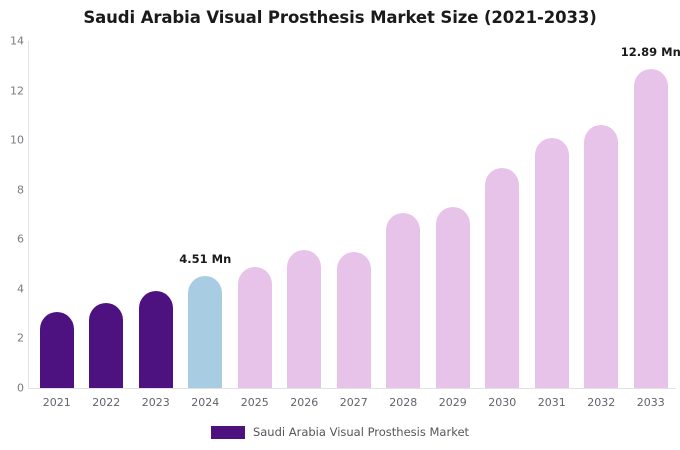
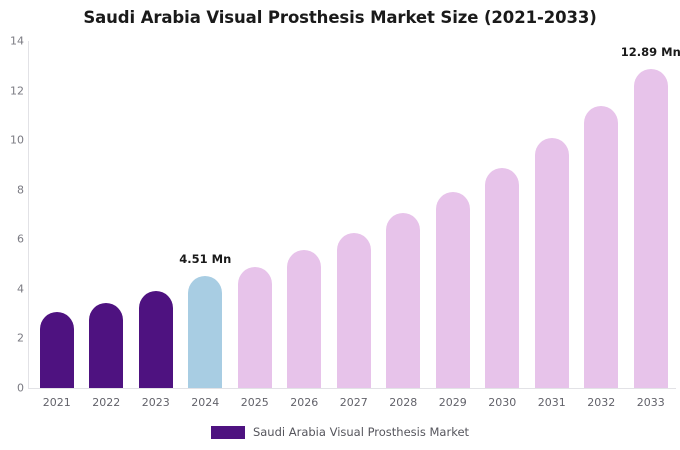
2027: 5.5 -> 6.3
2029: 7.3 -> 7.9
2032: 10.6 -> 11.4
